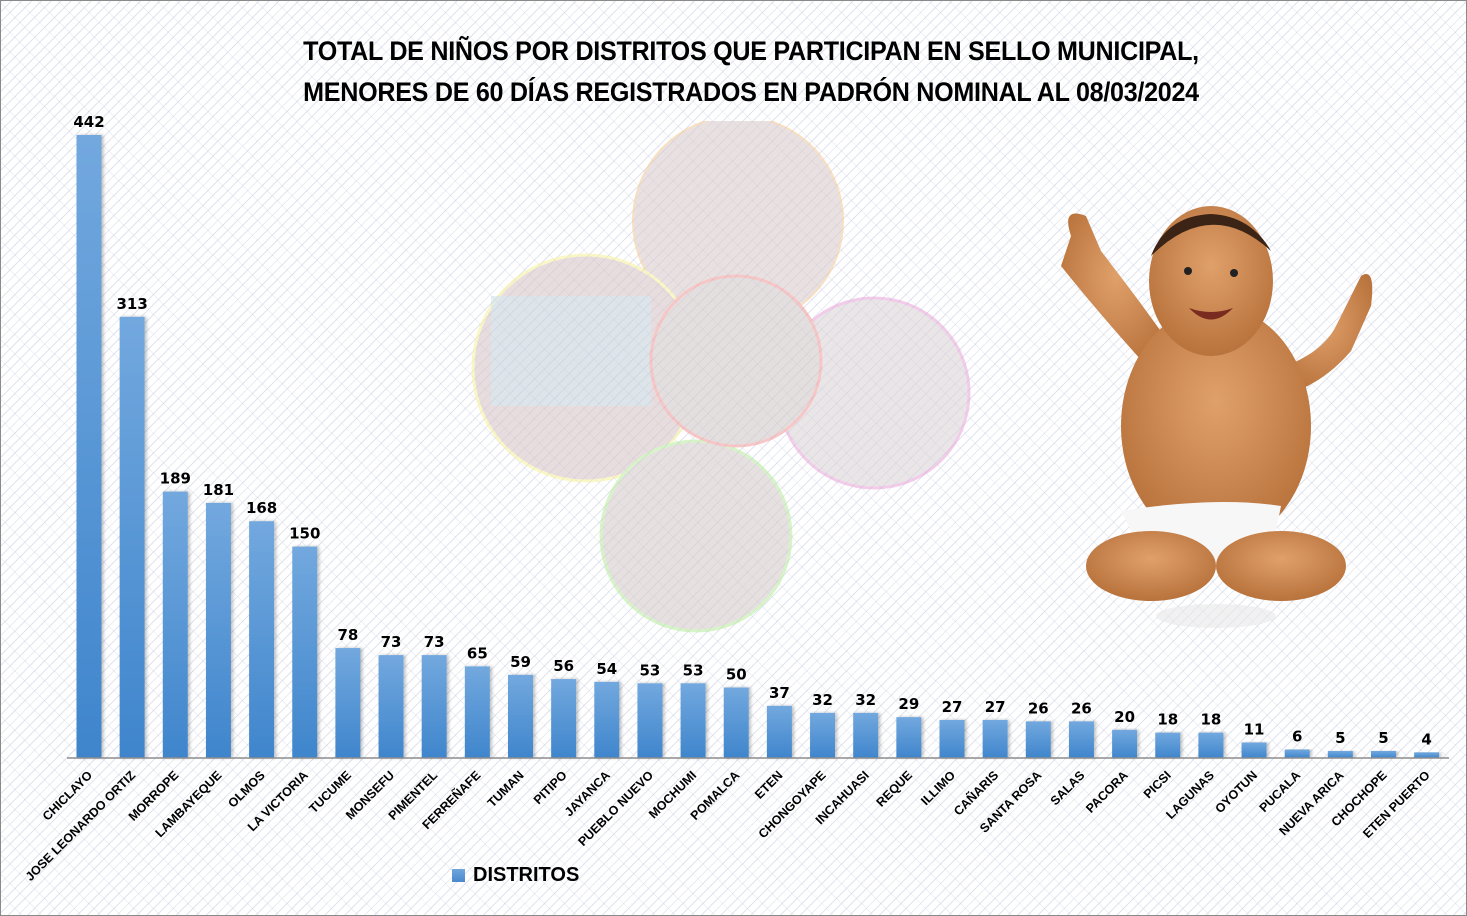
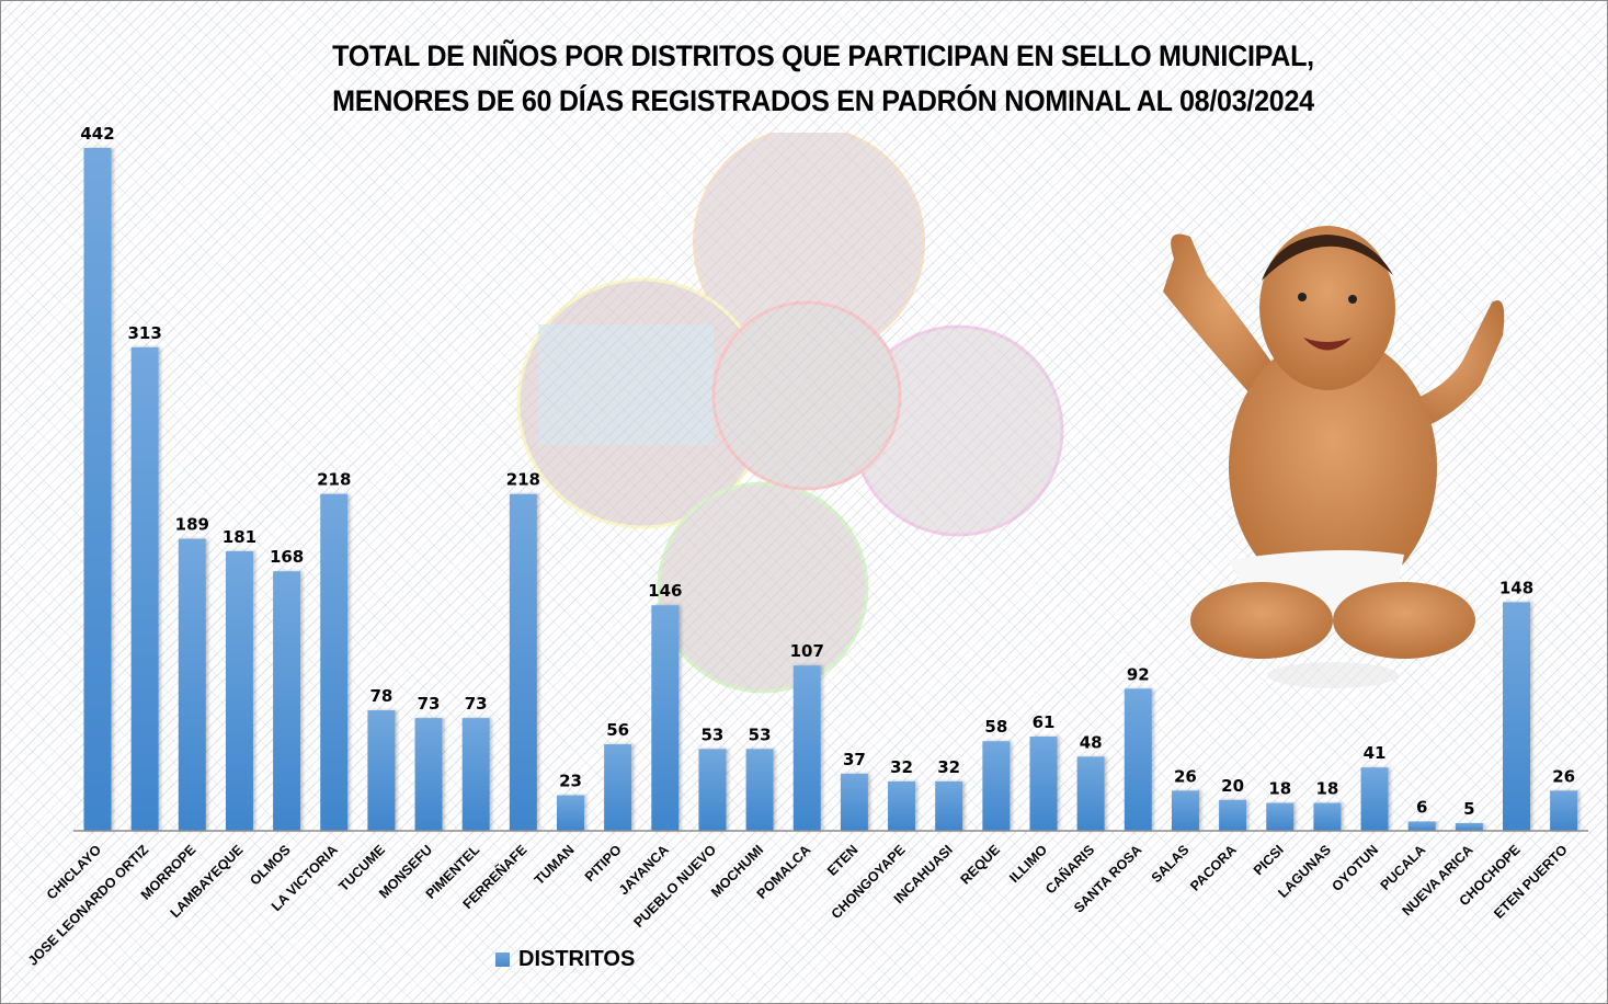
LA VICTORIA: 150 -> 218
FERREÑAFE: 65 -> 218
TUMAN: 59 -> 23
JAYANCA: 54 -> 146
POMALCA: 50 -> 107
REQUE: 29 -> 58
ILLIMO: 27 -> 61
CAÑARIS: 27 -> 48
SANTA ROSA: 26 -> 92
OYOTUN: 11 -> 41
CHOCHOPE: 5 -> 148
ETEN PUERTO: 4 -> 26
